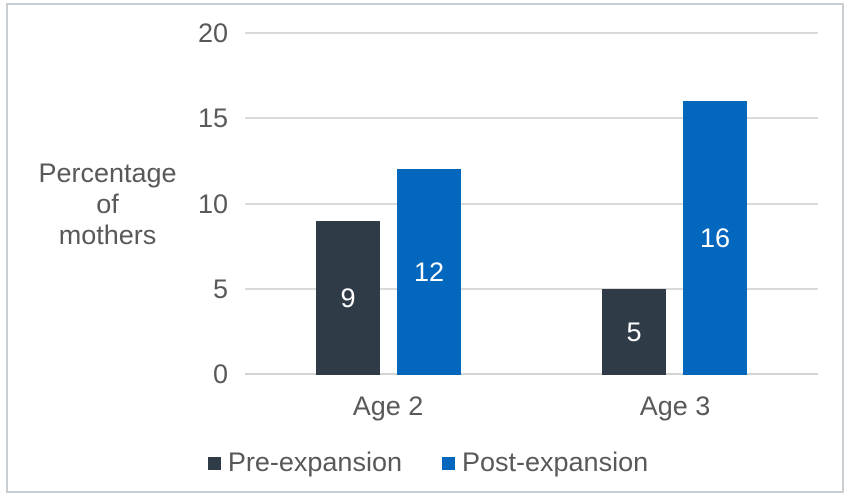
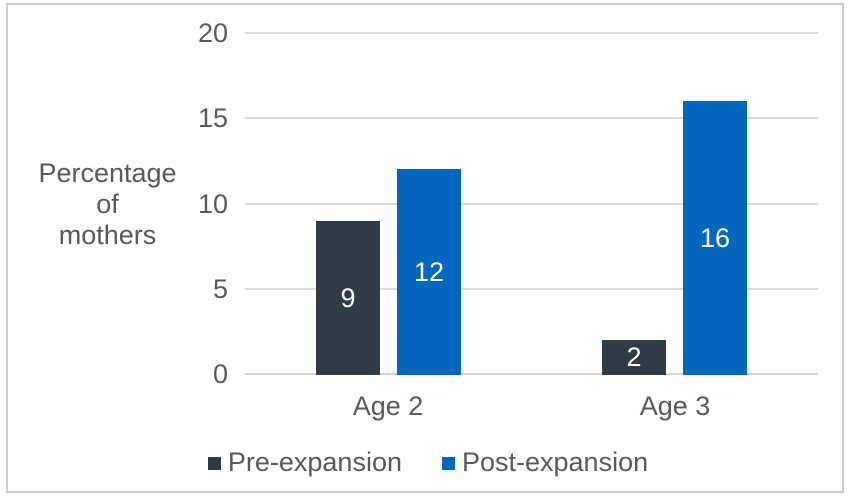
Pre-expansion/Age 3: 5 -> 2
